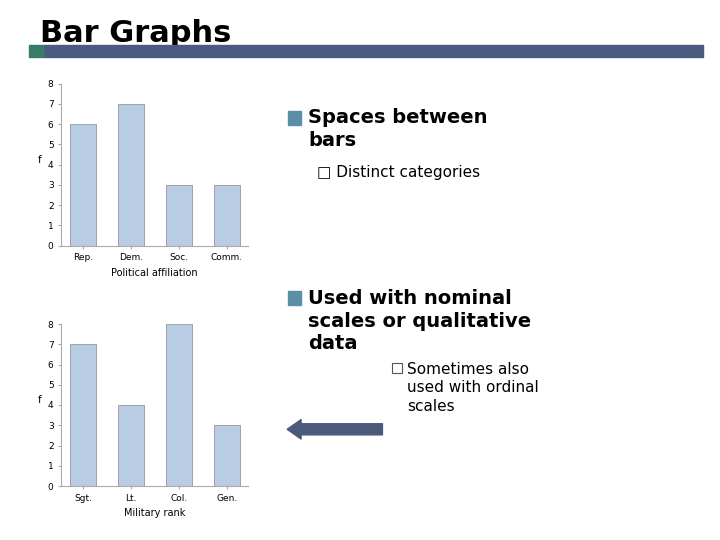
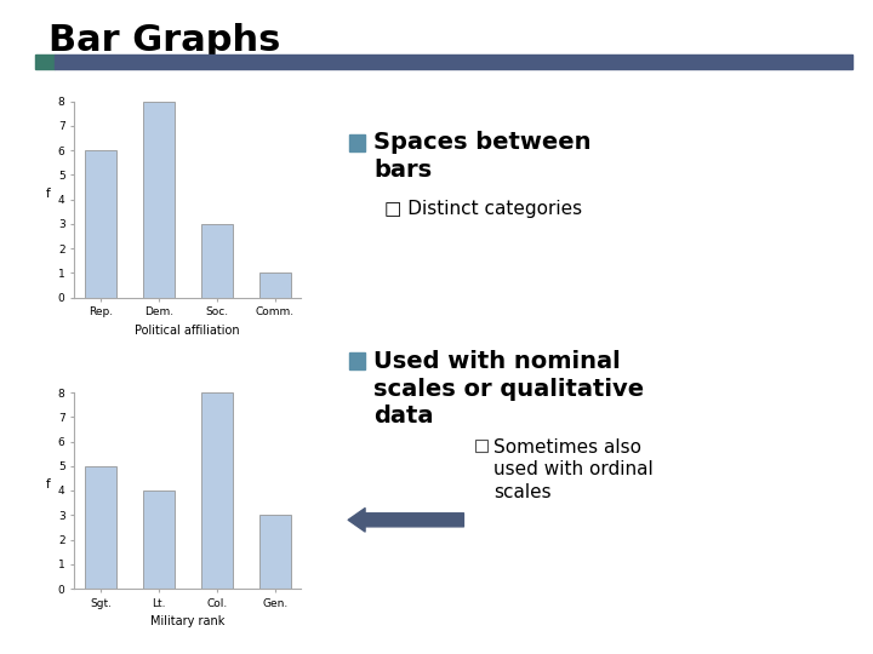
Dem.: 7 -> 8
Comm.: 3 -> 1
Sgt.: 7 -> 5
